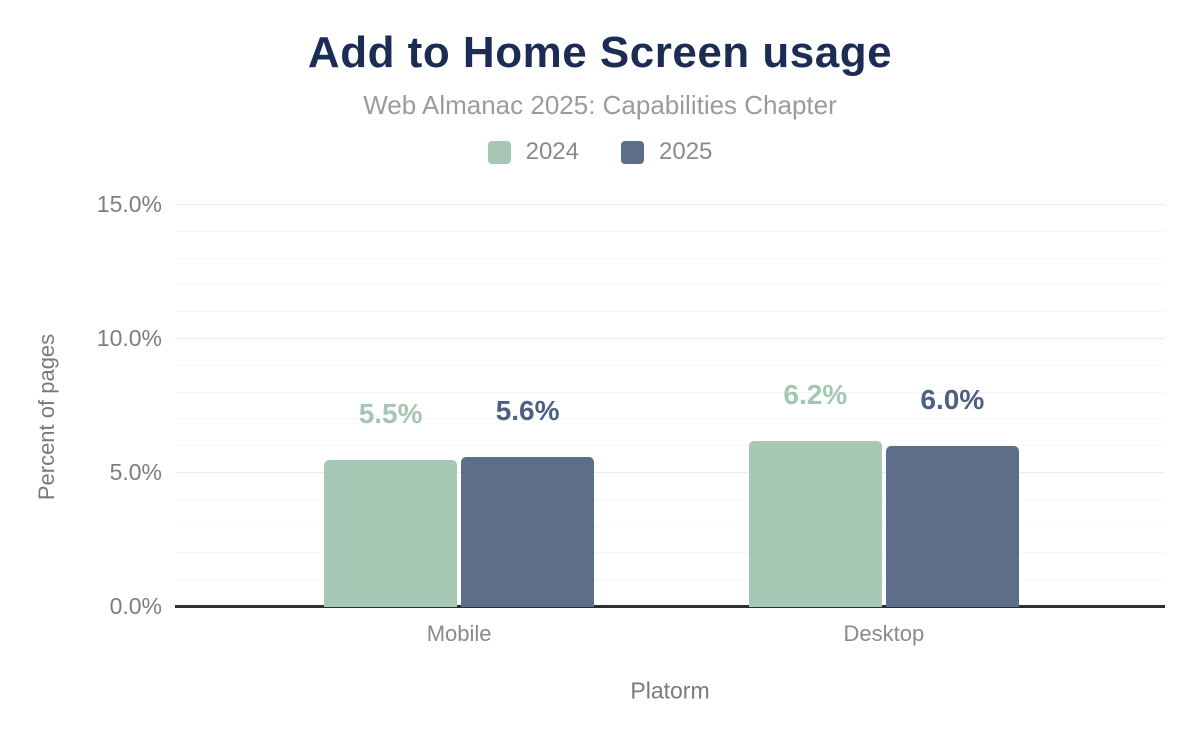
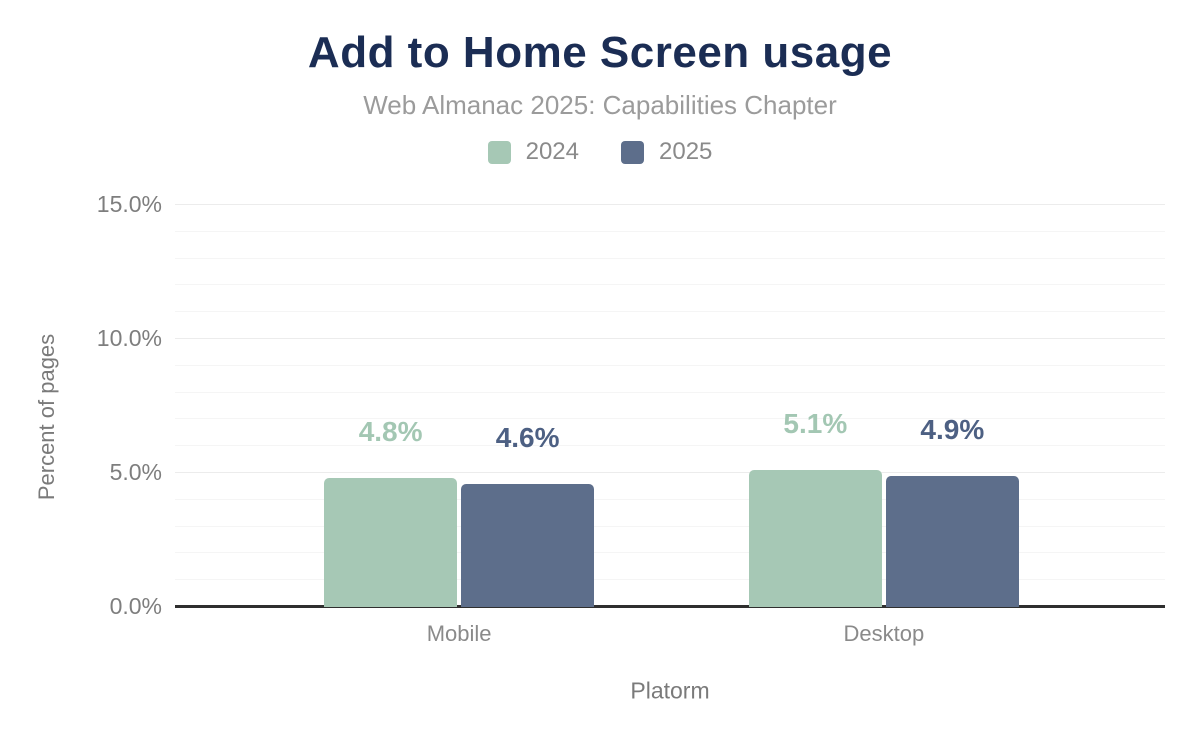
2024/Mobile: 5.5% -> 4.8%
2025/Mobile: 5.6% -> 4.6%
2024/Desktop: 6.2% -> 5.1%
2025/Desktop: 6.0% -> 4.9%
